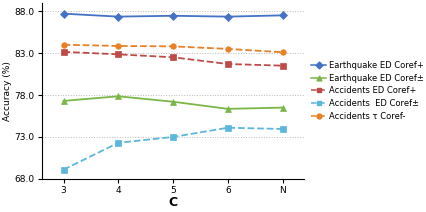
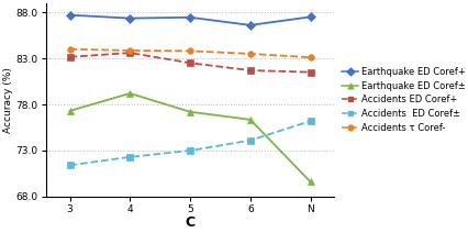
Accidents ED Coref±/3: 69.1 -> 71.4
Earthquake ED Coref±/4: 77.8 -> 79.2
Accidents ED Coref+/4: 82.8 -> 83.6
Earthquake ED Coref+/6: 87.3 -> 86.6
Earthquake ED Coref±/N: 76.5 -> 69.6
Accidents ED Coref±/N: 74.0 -> 76.2
